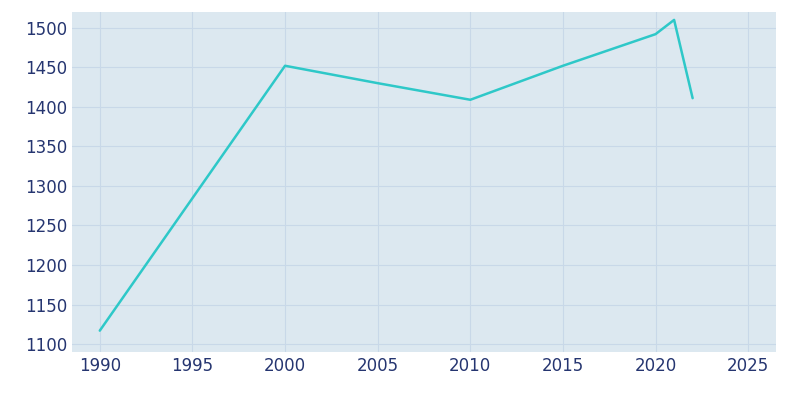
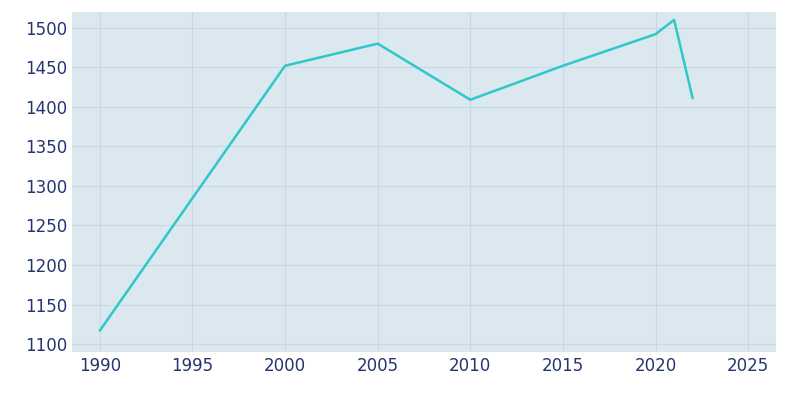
2005: 1430 -> 1480
